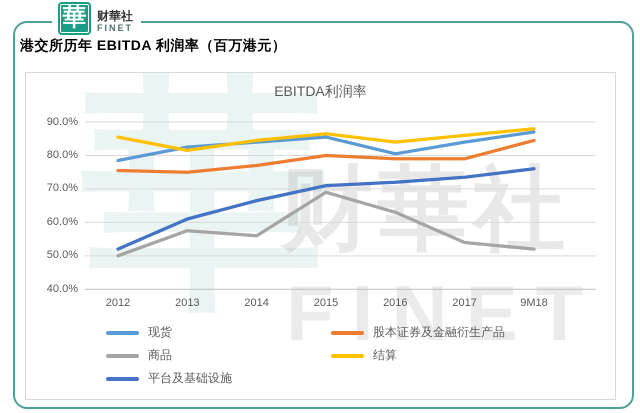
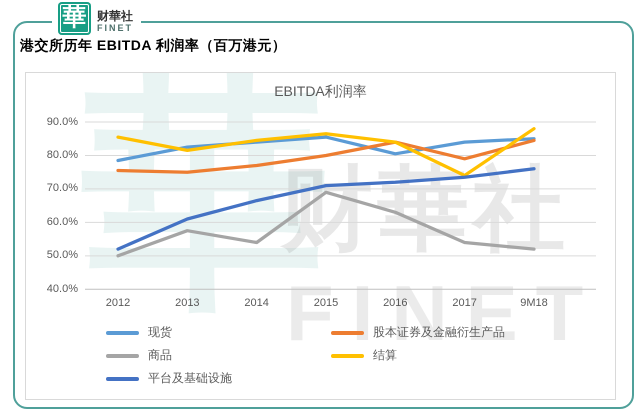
商品/2014: 56% -> 54%
股本证券及金融衍生产品/2016: 79% -> 84%
结算/2017: 86% -> 74%
现货/9M18: 87% -> 85%
